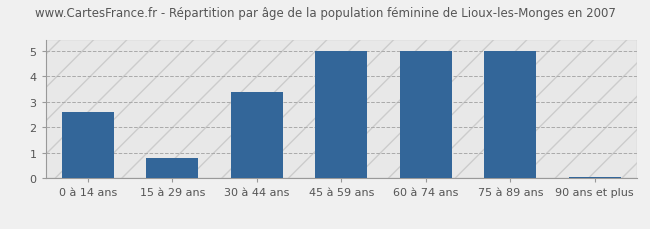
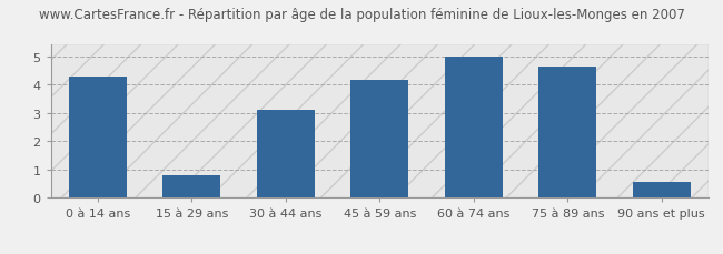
0 à 14 ans: 2.60 -> 4.30
30 à 44 ans: 3.40 -> 3.10
45 à 59 ans: 5.00 -> 4.15
75 à 89 ans: 5.00 -> 4.65
90 ans et plus: 0.05 -> 0.55
